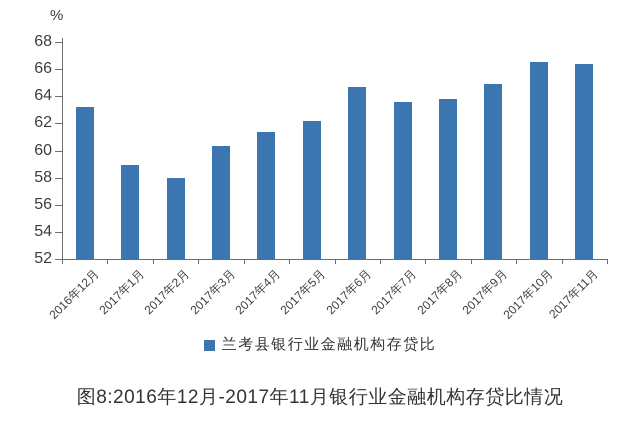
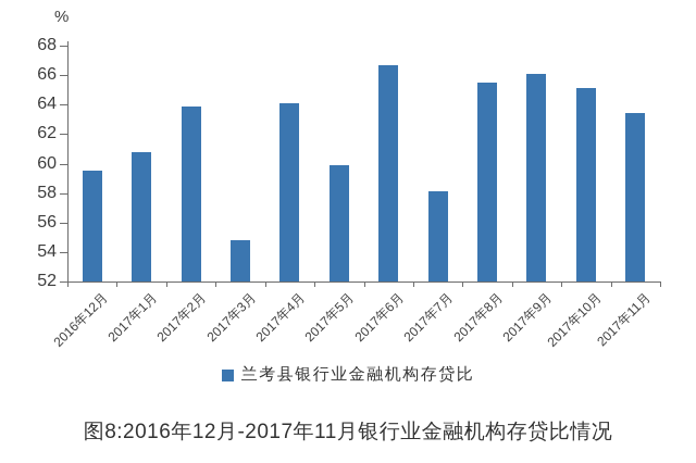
2016年12月: 63.2 -> 59.5
2017年1月: 58.9 -> 60.8
2017年2月: 58.0 -> 63.9
2017年3月: 60.3 -> 54.8
2017年4月: 61.4 -> 64.1
2017年5月: 62.2 -> 59.9
2017年6月: 64.7 -> 66.7
2017年7月: 63.6 -> 58.1
2017年8月: 63.8 -> 65.5
2017年9月: 64.9 -> 66.1
2017年10月: 66.5 -> 65.1
2017年11月: 66.4 -> 63.4
